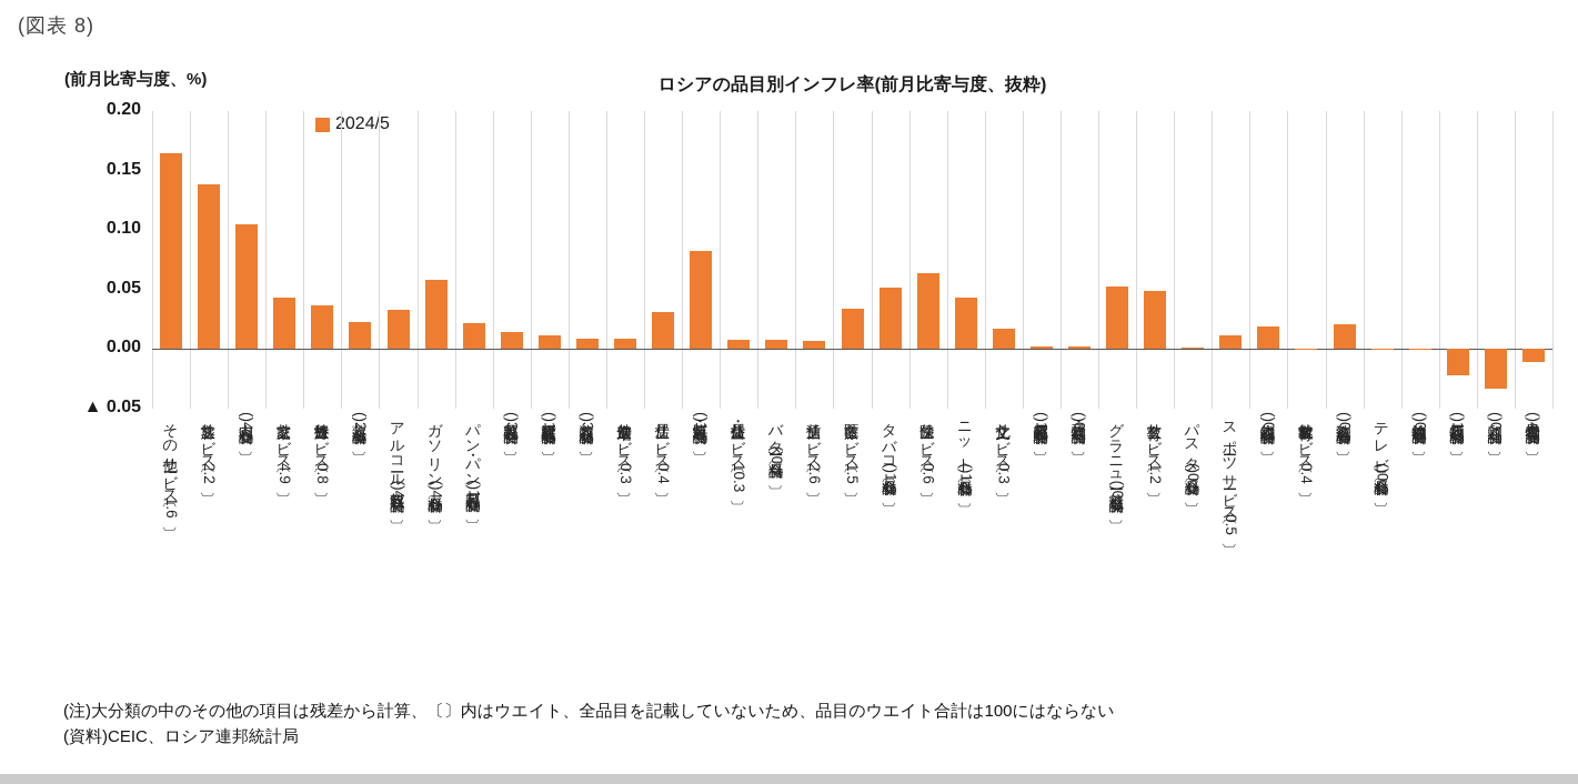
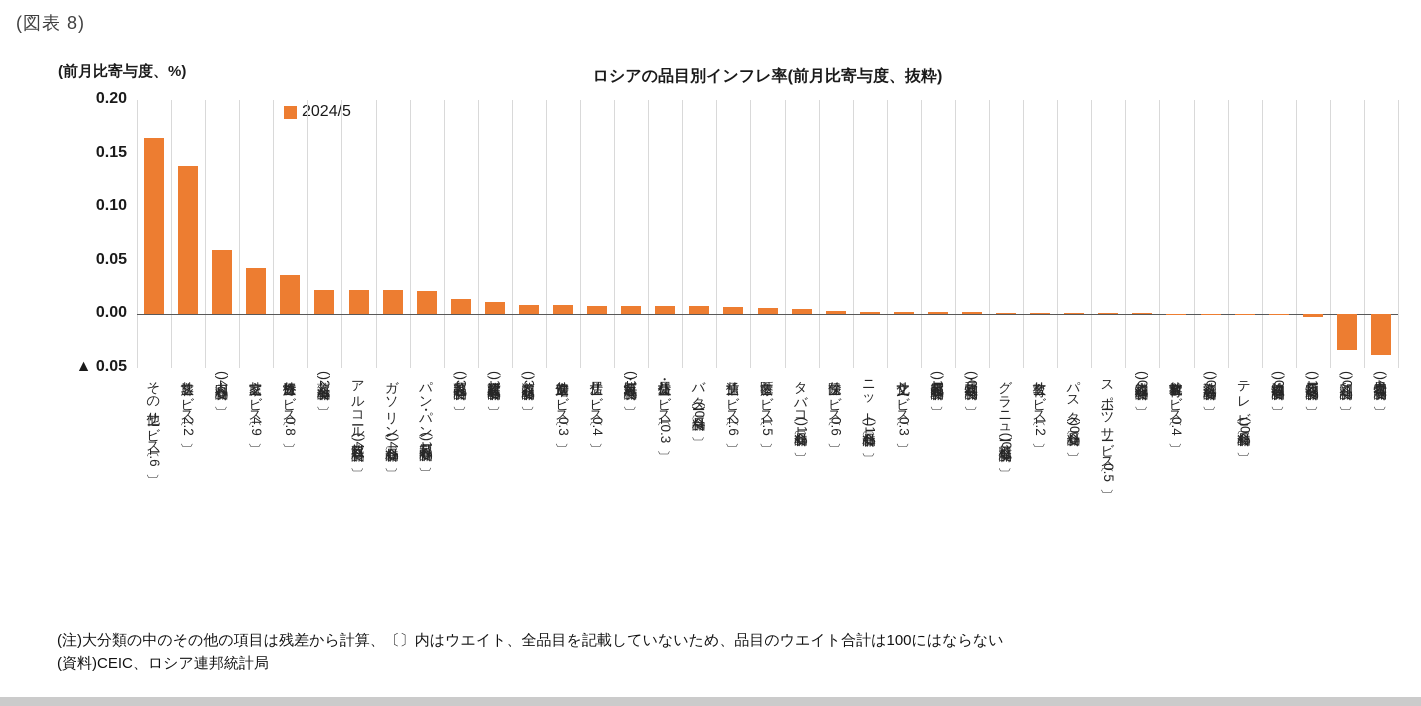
肉(食料品)〔4.5〕: 0.105 -> 0.060
アルコール飲料(食料品)〔4.1〕: 0.033 -> 0.023
ガソリン(非食料品)〔4.5〕: 0.058 -> 0.023
居住サービス〔0.4〕: 0.031 -> 0.008
魚・海鮮(食料品)〔1.7〕: 0.082 -> 0.008
医療サービス〔1.5〕: 0.034 -> 0.006
タバコ(非食料品)〔1.3〕: 0.052 -> 0.005
保険サービス〔0.6〕: 0.064 -> 0.003
ニット(非食料品)〔1.0〕: 0.043 -> 0.002
文化サービス〔0.3〕: 0.017 -> 0.002
グラニュー糖(食料品)〔0.4〕: 0.053 -> 0.001
教育サービス〔1.2〕: 0.049 -> 0.001
スポーツサービス〔0.5〕: 0.012 -> 0.001
織物(非食料品)〔0.1〕: 0.019 -> 0.001
洗剤(非食料品)〔0.8〕: 0.021 -> 0.001
履物(非食料品)〔1.7〕: -0.022 -> -0.002
青果物(食料品)〔4.6〕: -0.011 -> -0.038
